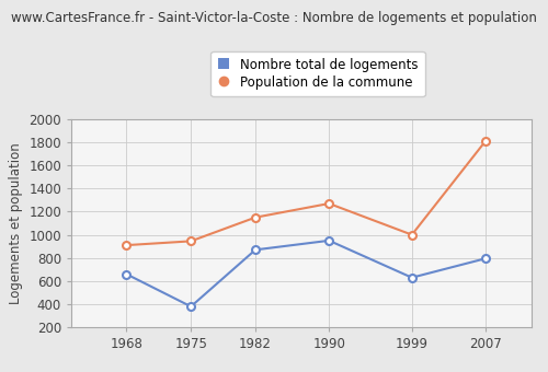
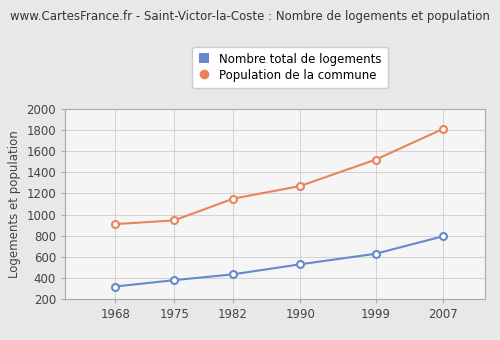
Nombre total de logements/1968: 660 -> 320
Nombre total de logements/1982: 870 -> 440
Nombre total de logements/1990: 950 -> 530
Population de la commune/1999: 1000 -> 1520
